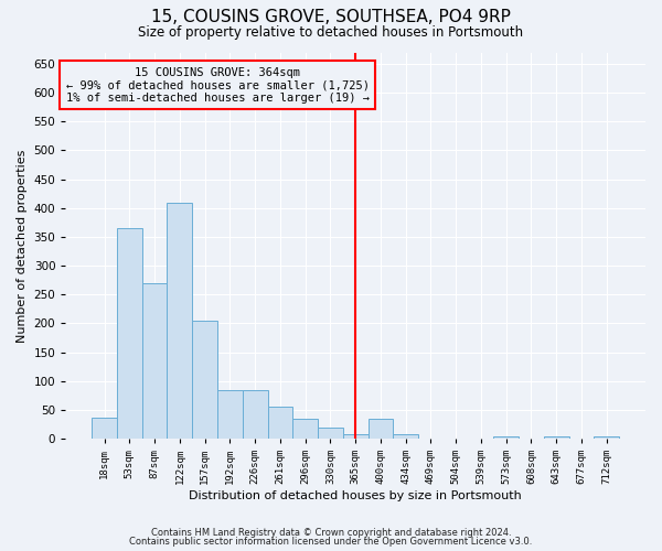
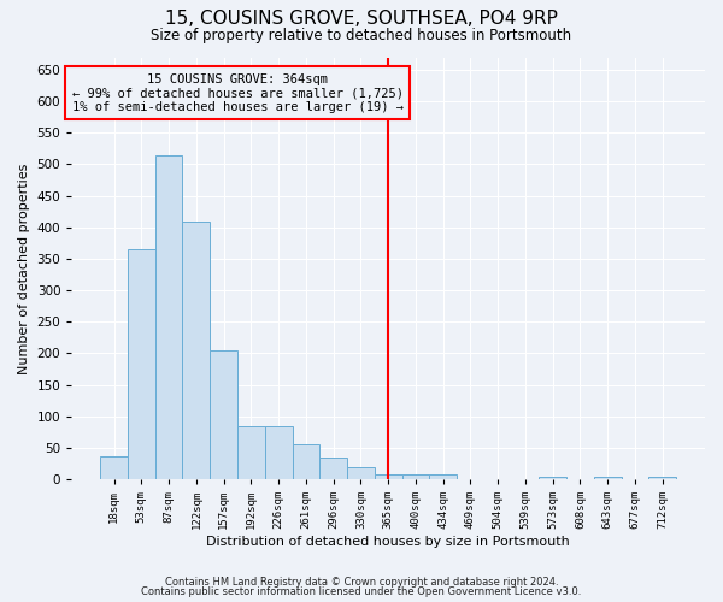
87sqm: 270 -> 515
400sqm: 34 -> 8
